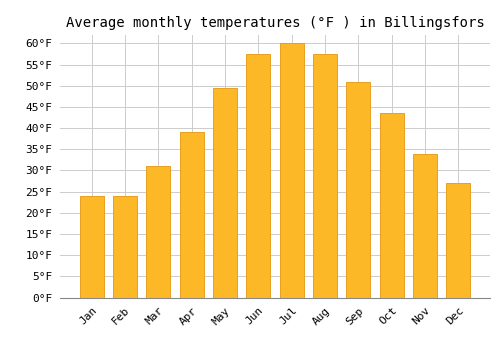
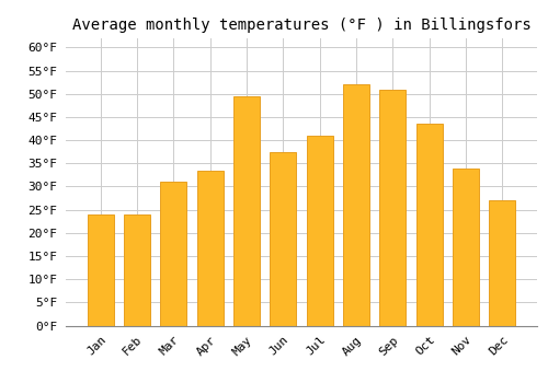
Apr: 39.0°F -> 33.5°F
Jun: 57.5°F -> 37.5°F
Jul: 60.0°F -> 41.0°F
Aug: 57.5°F -> 52.0°F
